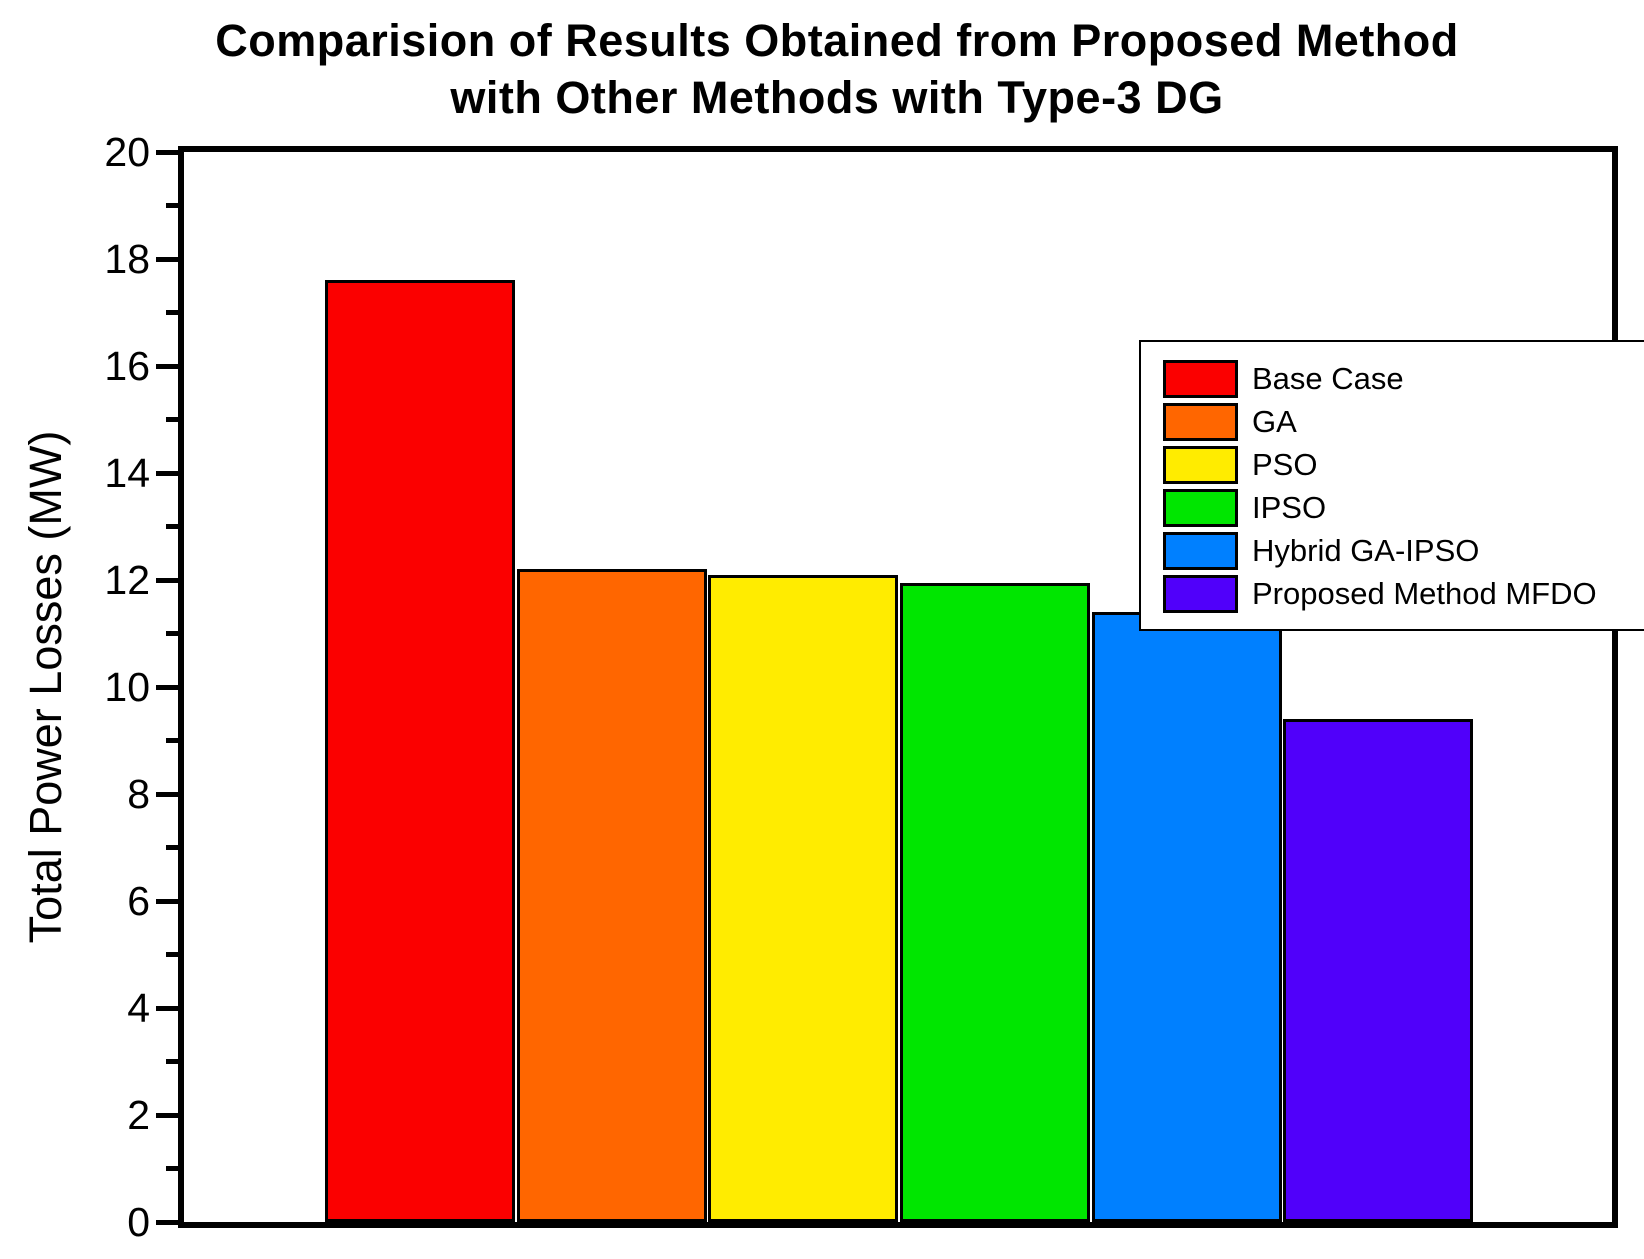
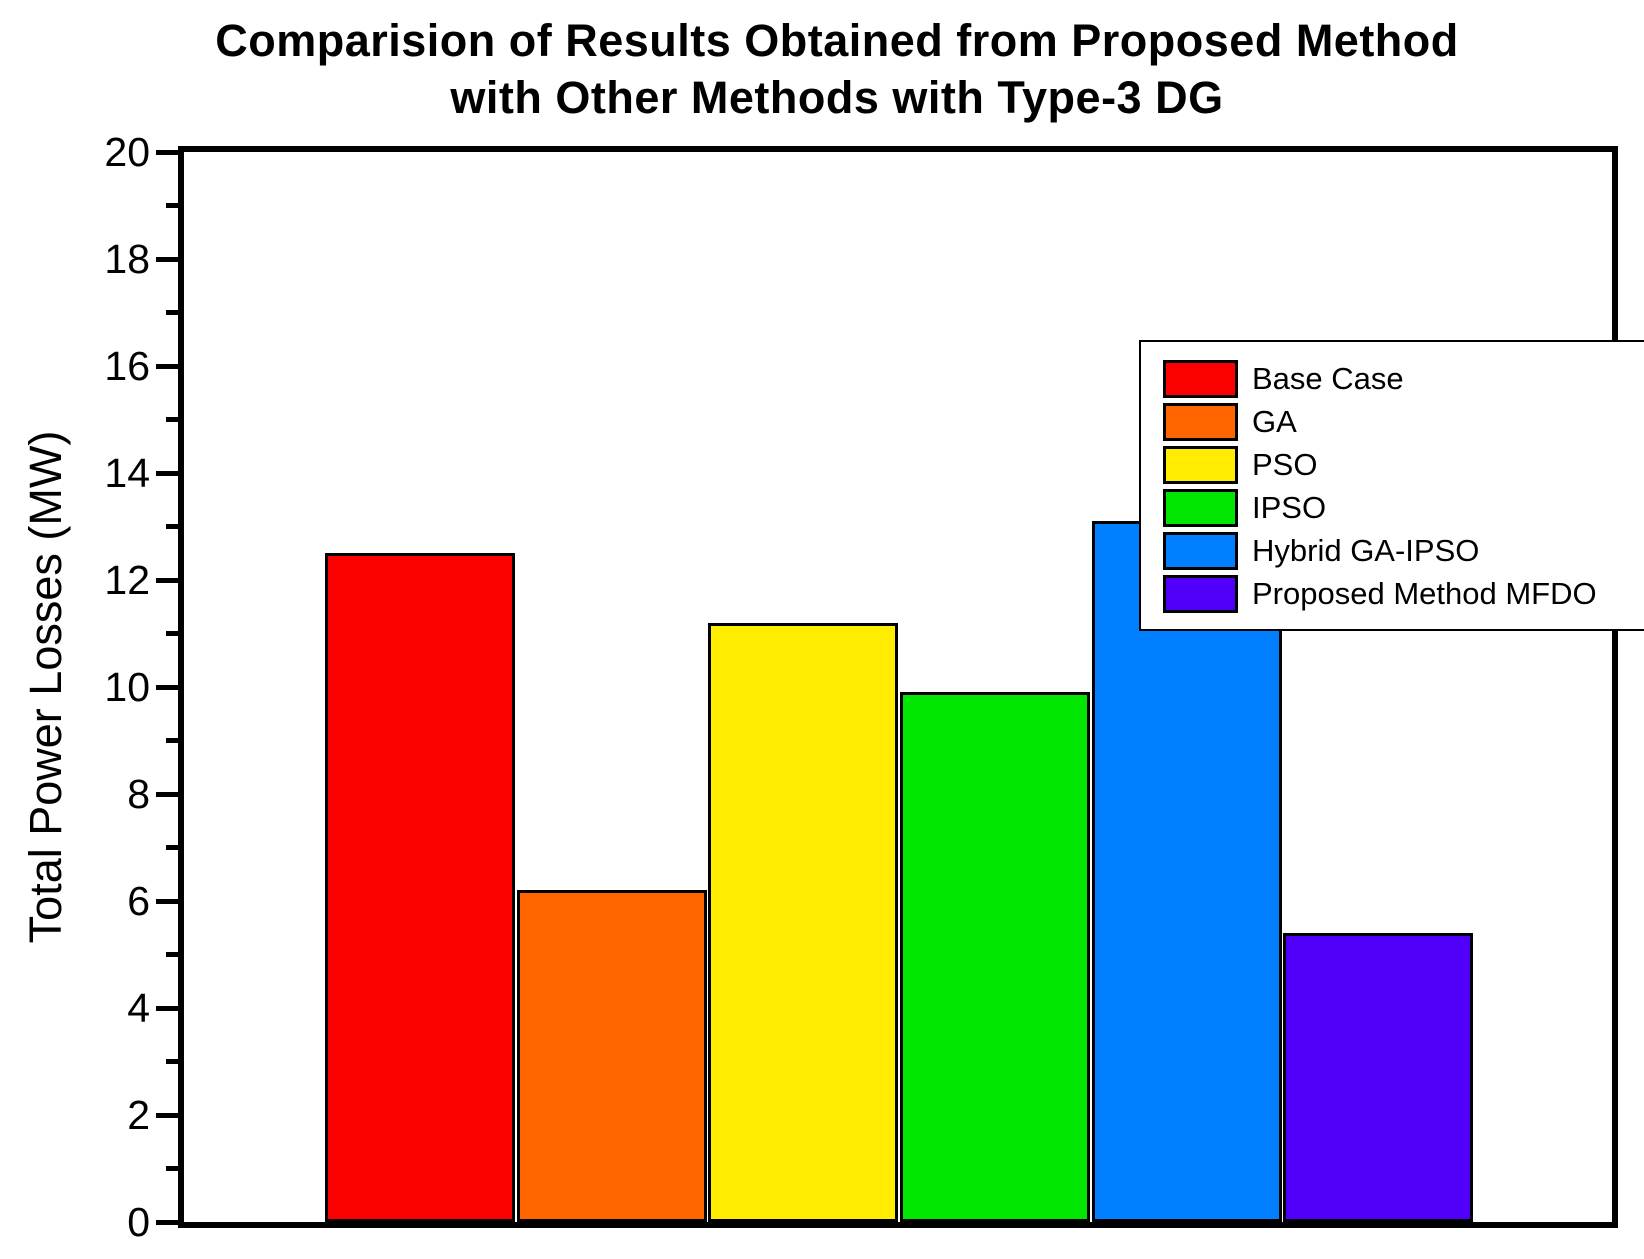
Base Case: 17.6 -> 12.5
GA: 12.2 -> 6.2
PSO: 12.1 -> 11.2
IPSO: 11.9 -> 9.9
Hybrid GA-IPSO: 11.4 -> 13.1
Proposed Method MFDO: 9.4 -> 5.4
